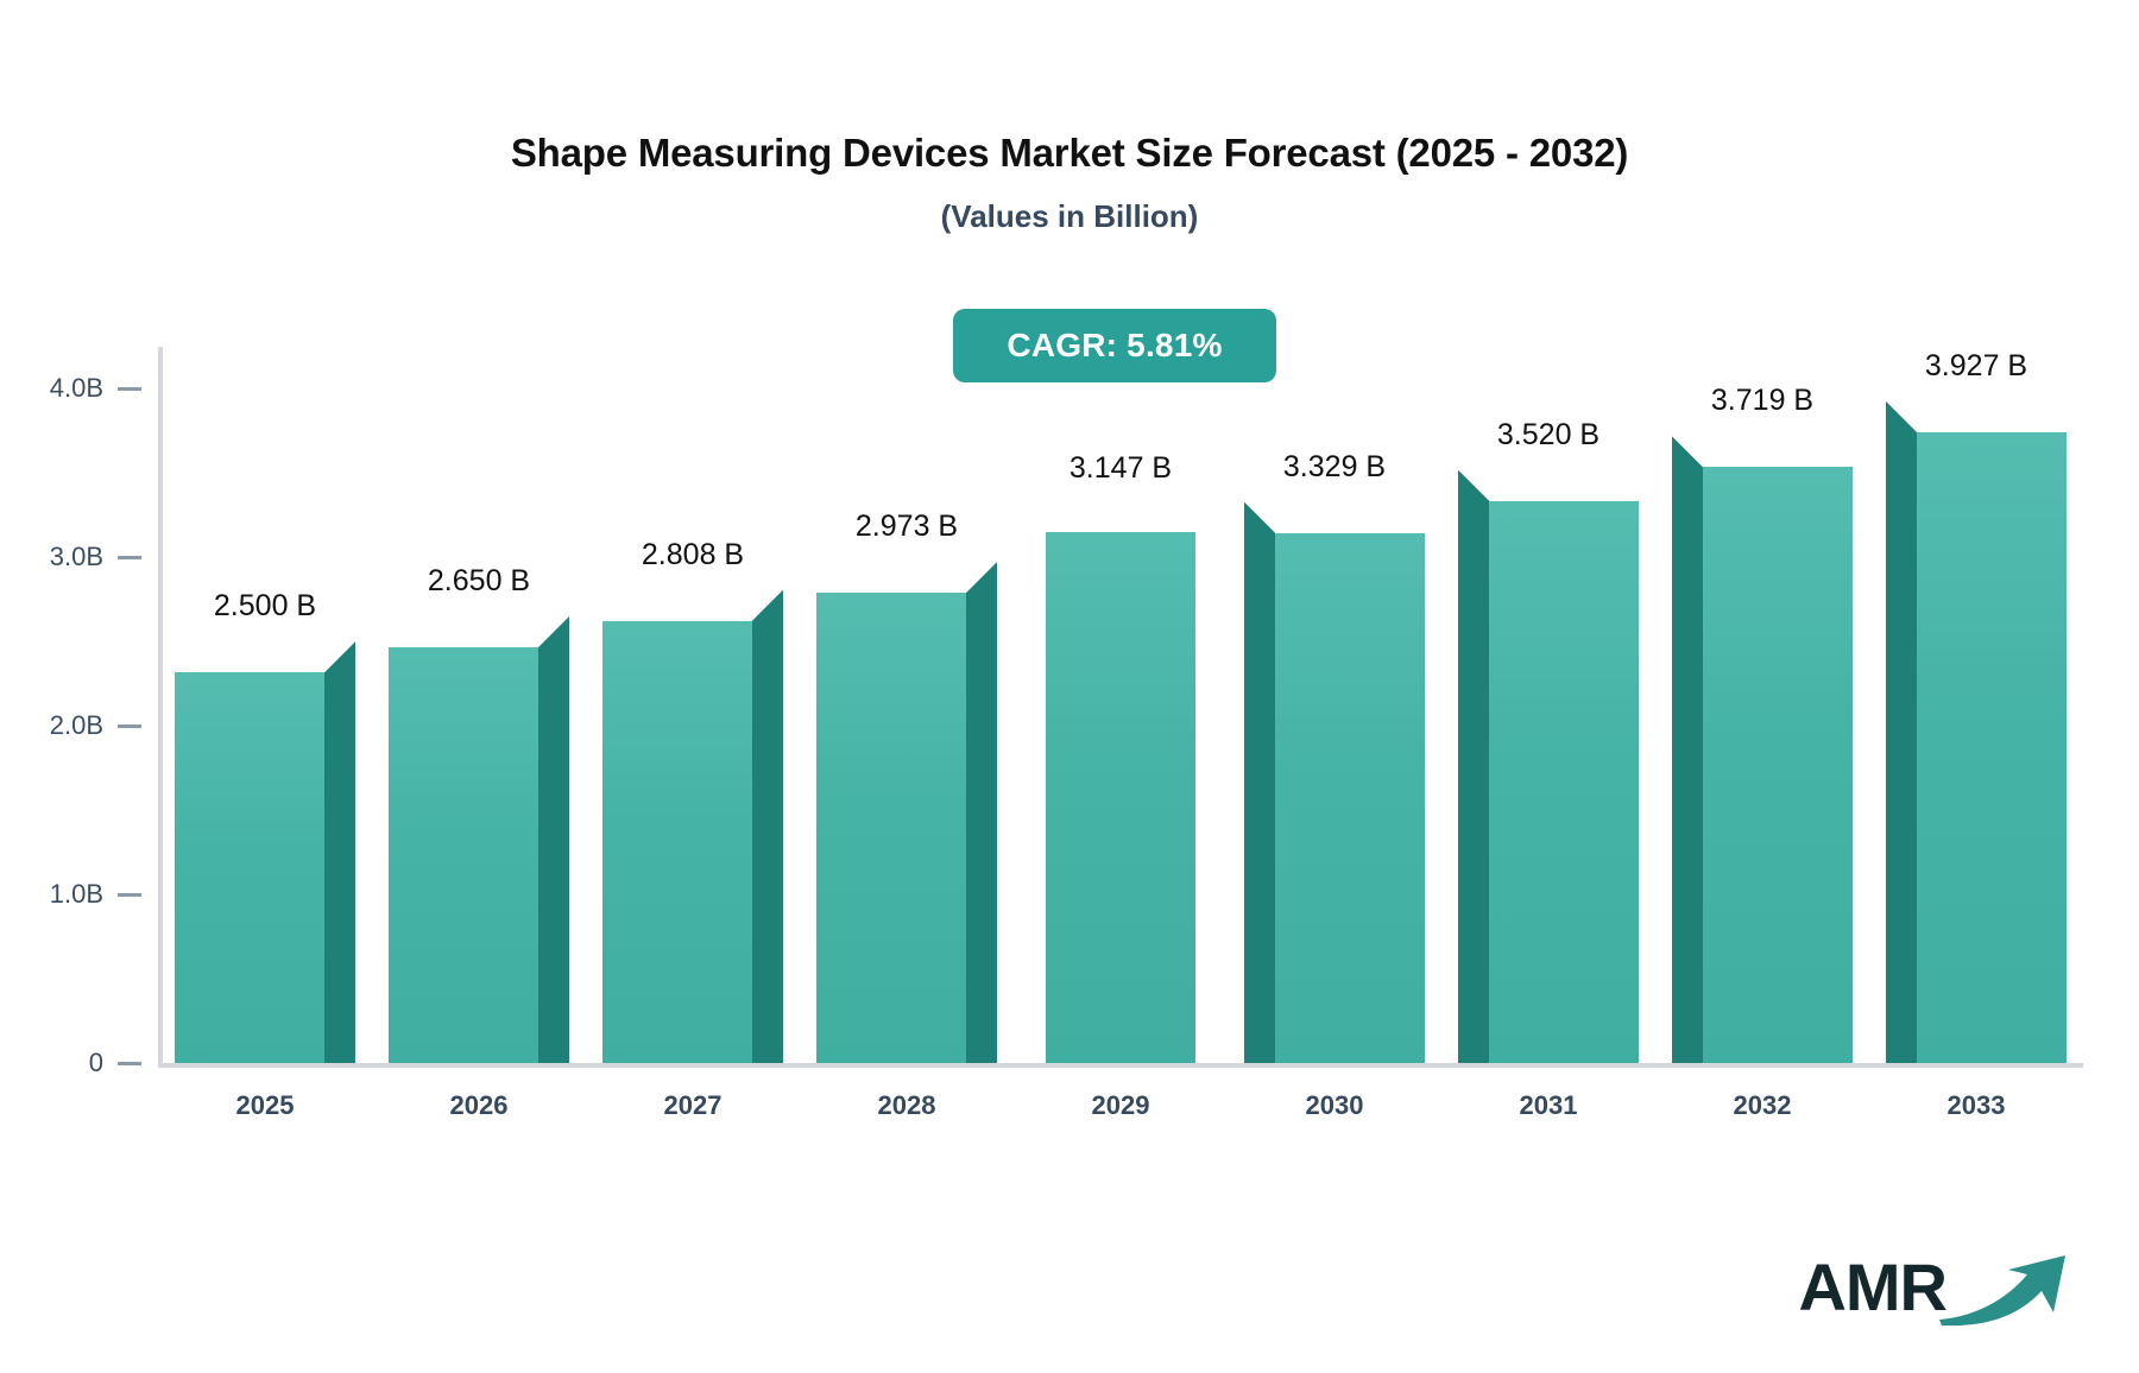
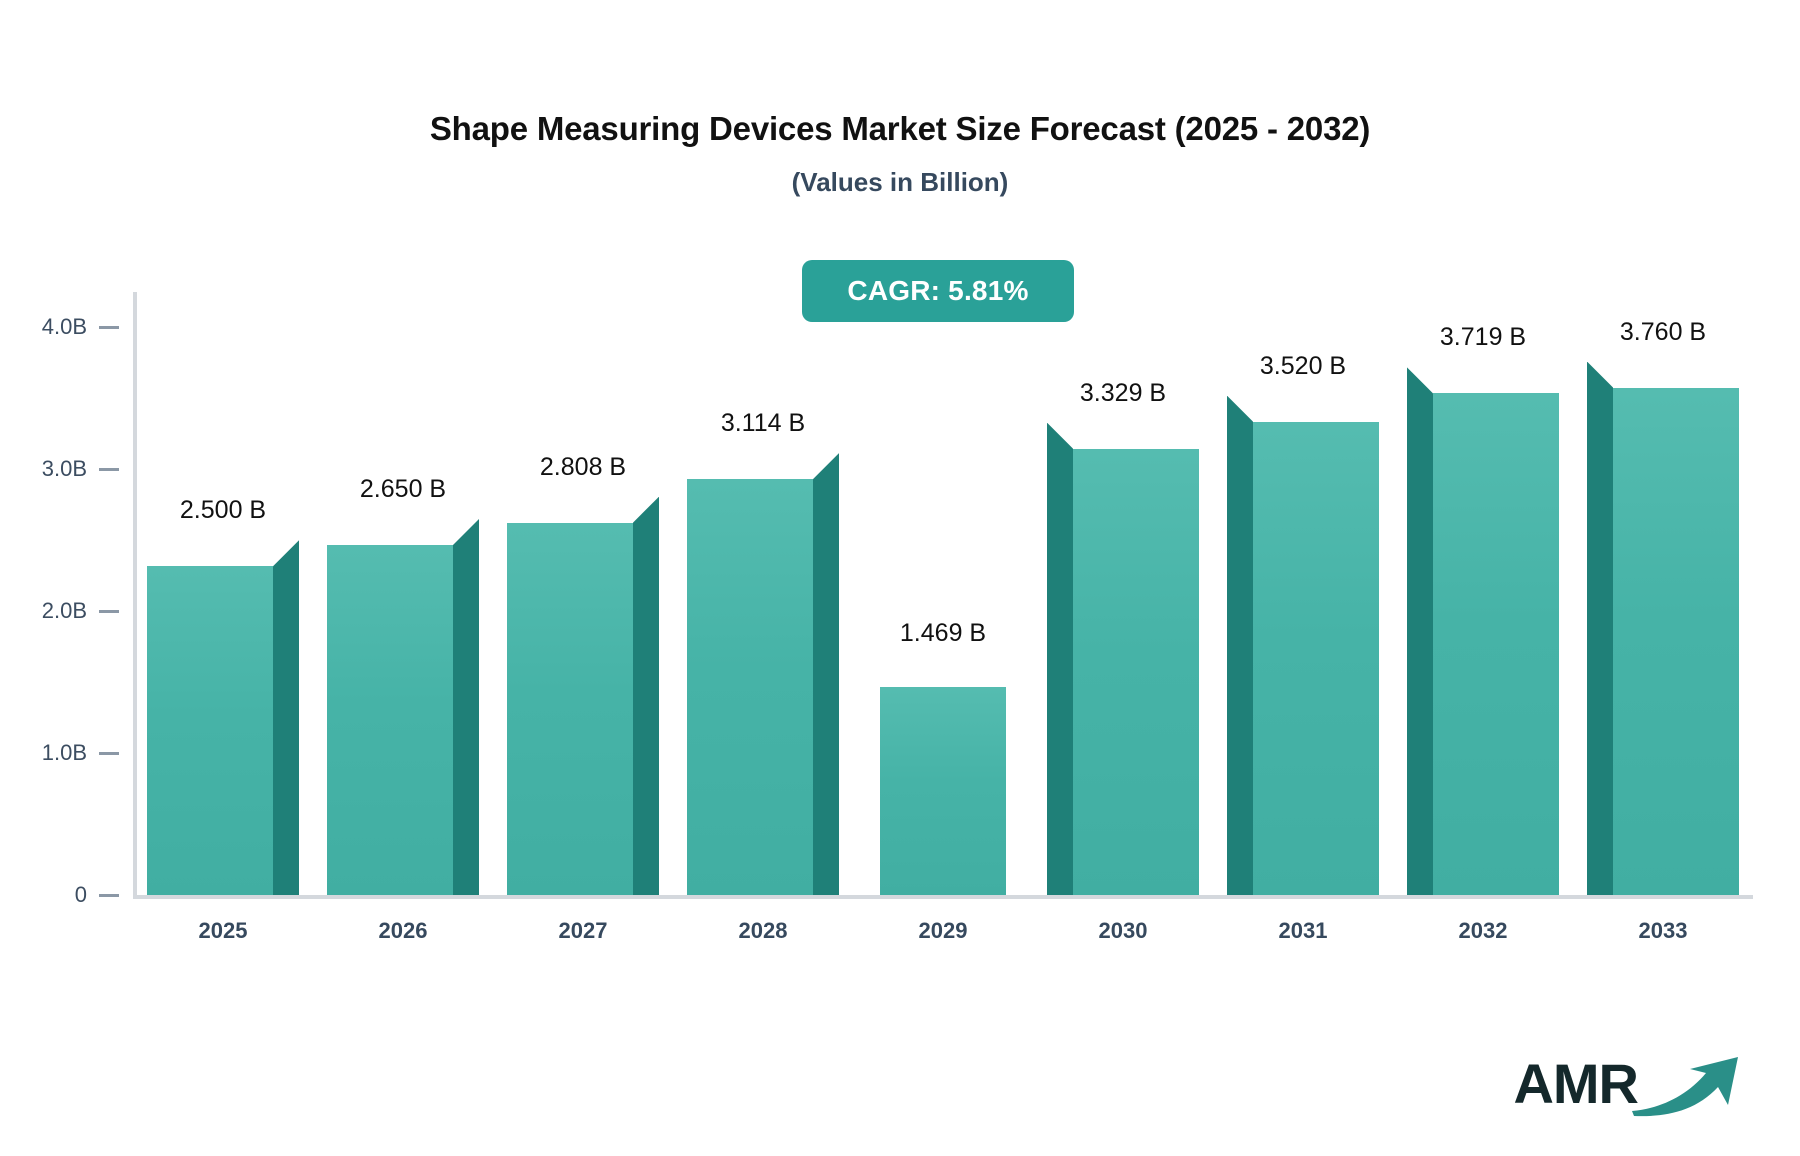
2028: 2.973 -> 3.114
2029: 3.147 -> 1.469
2033: 3.927 -> 3.760
